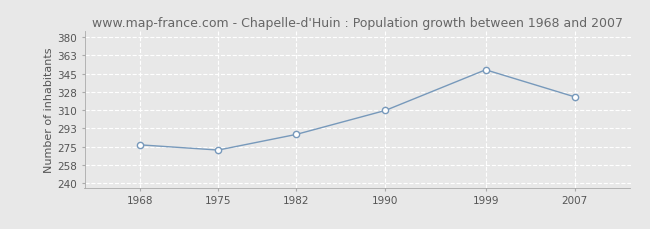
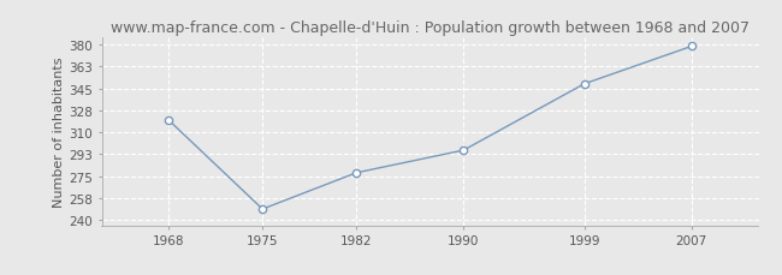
1968: 277 -> 320
1975: 272 -> 249
1982: 287 -> 278
1990: 310 -> 296
2007: 323 -> 379
